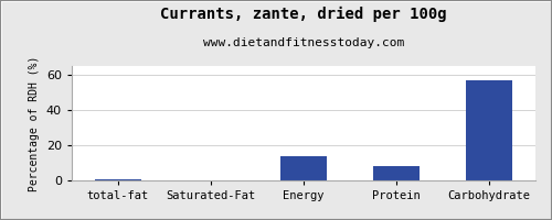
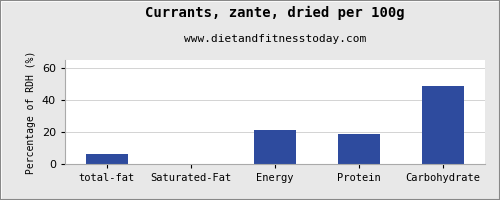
total-fat: 0 -> 6
Energy: 14 -> 21
Protein: 8 -> 19
Carbohydrate: 57 -> 49
